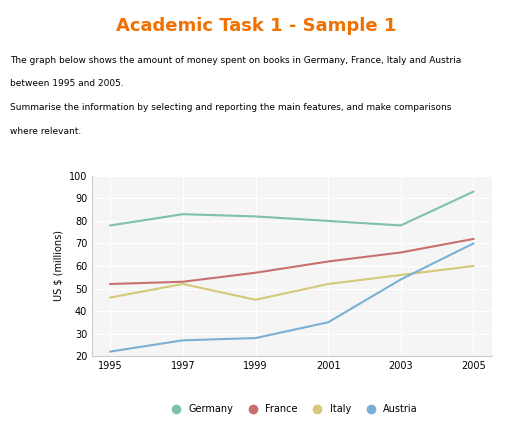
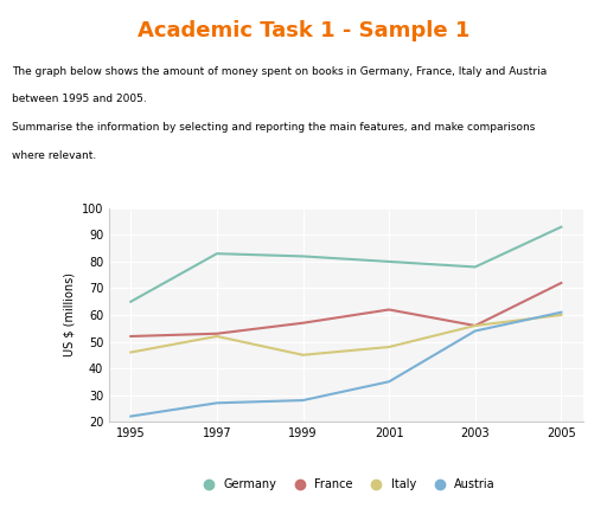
Germany/1995: 78 -> 65
Italy/2001: 52 -> 48
France/2003: 66 -> 56
Austria/2005: 70 -> 61
